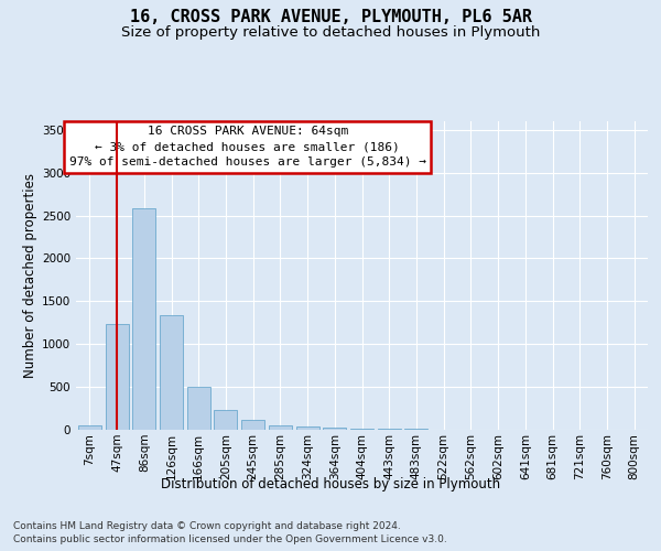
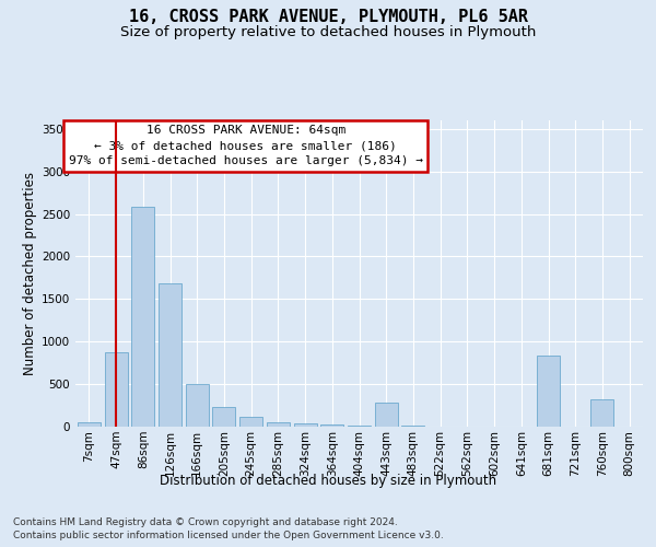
47sqm: 1240 -> 880
126sqm: 1340 -> 1680
443sqm: 10 -> 280
681sqm: 0 -> 840
760sqm: 0 -> 320
